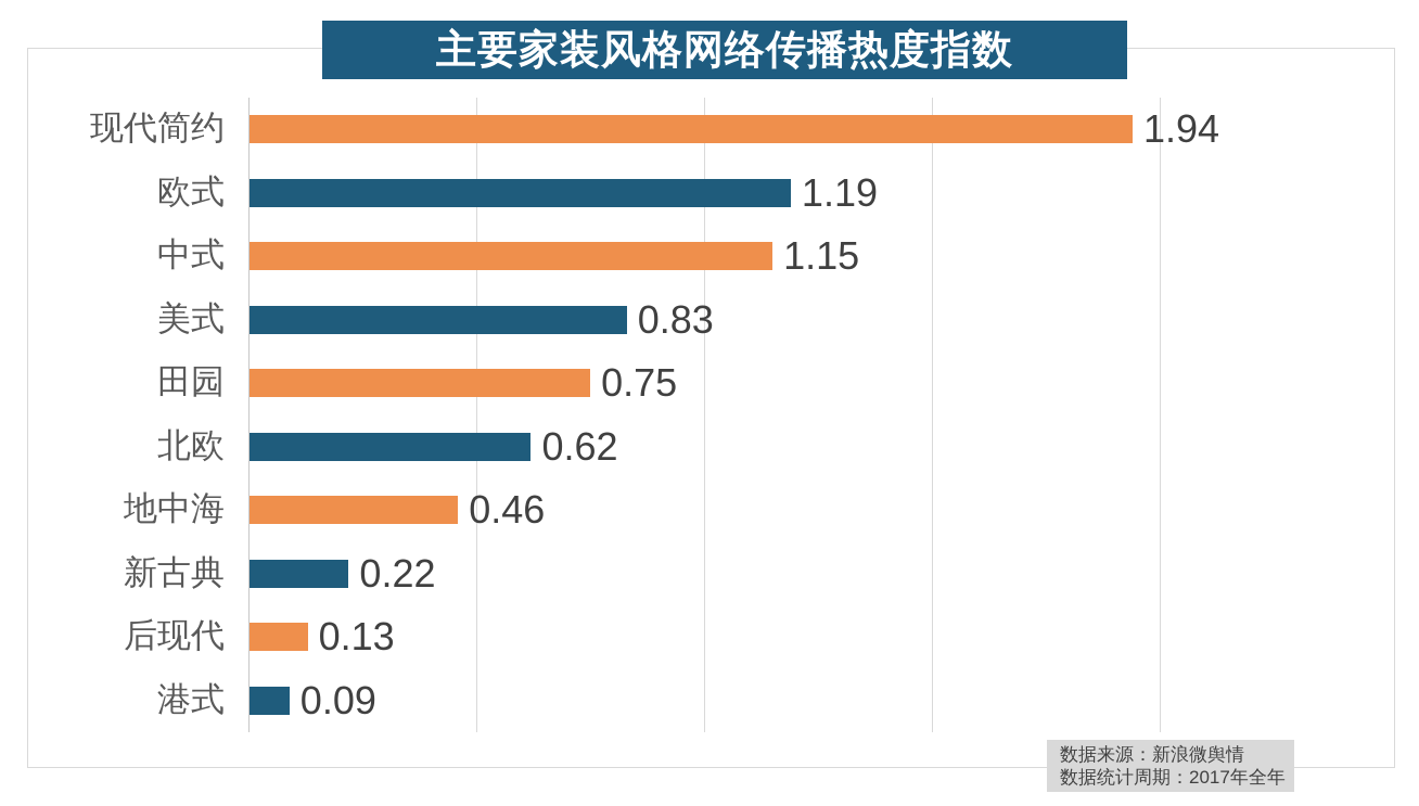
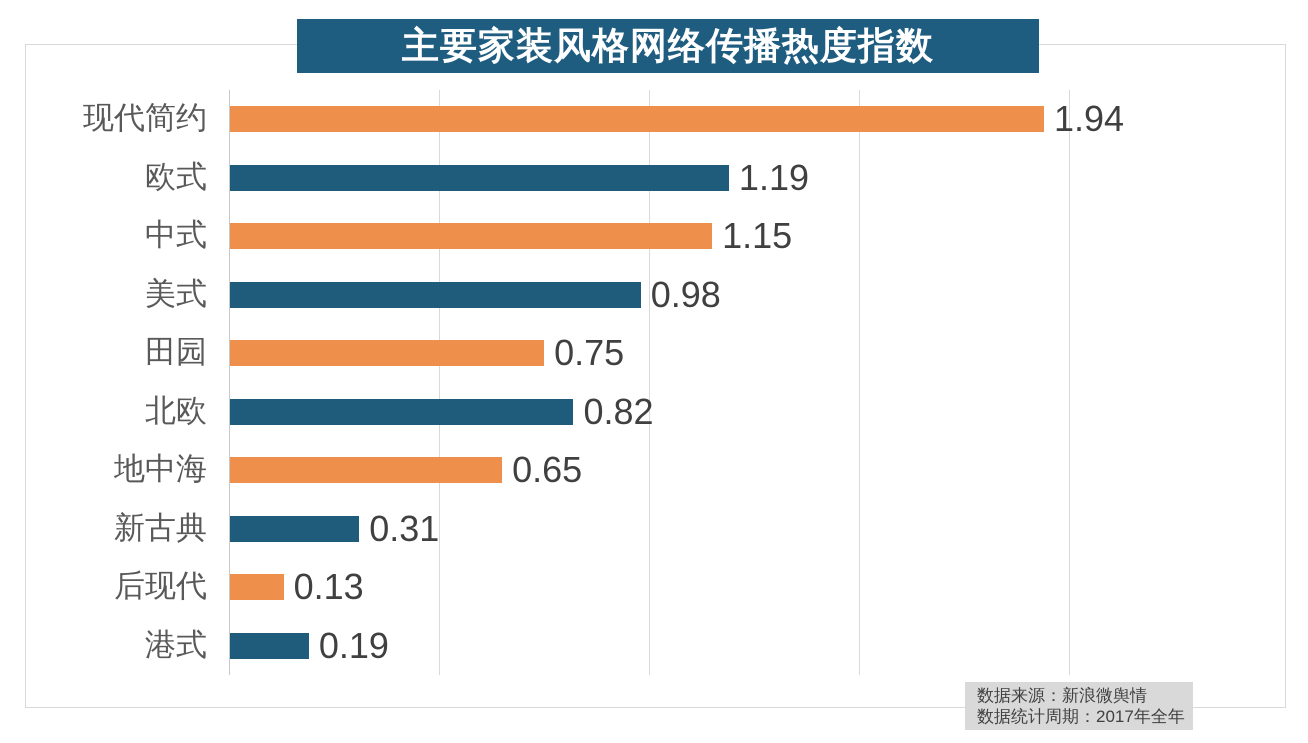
美式: 0.83 -> 0.98
北欧: 0.62 -> 0.82
地中海: 0.46 -> 0.65
新古典: 0.22 -> 0.31
港式: 0.09 -> 0.19
